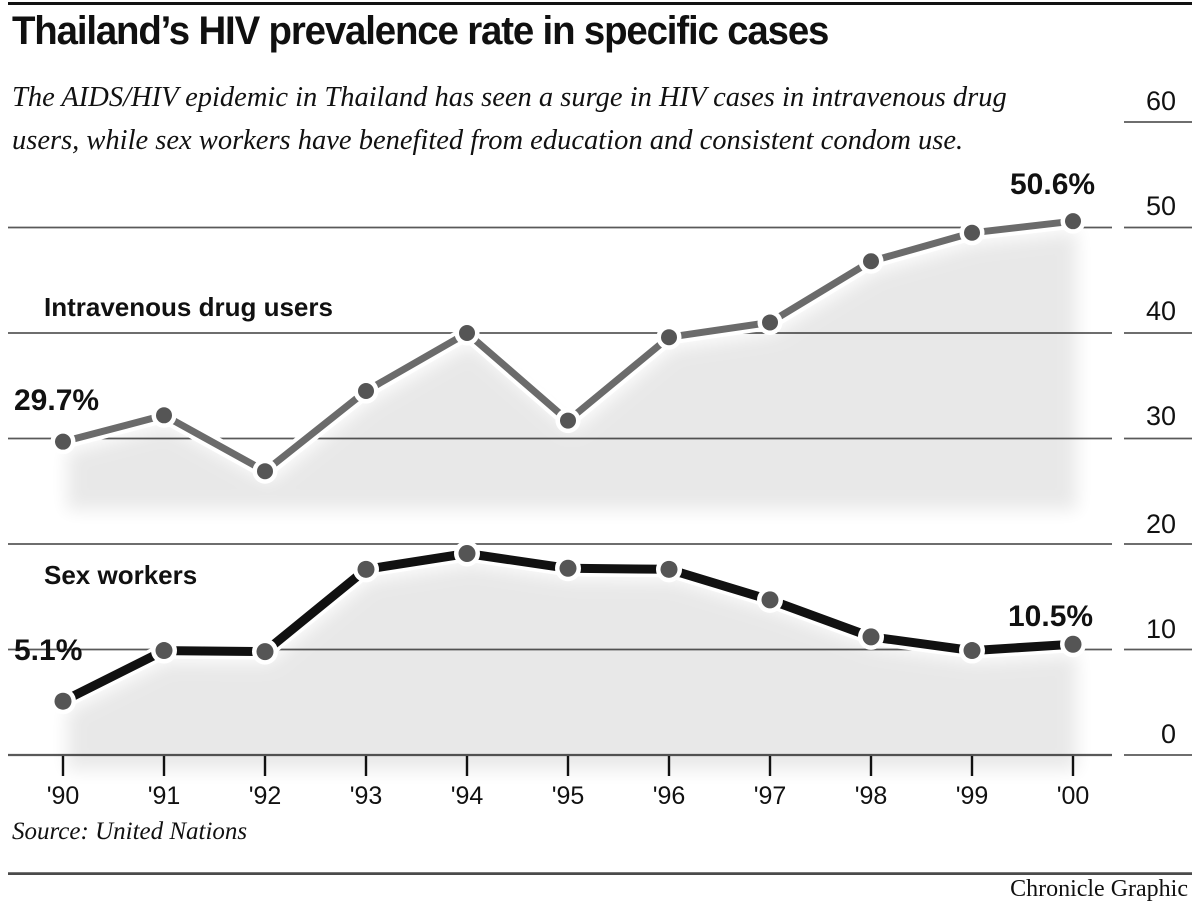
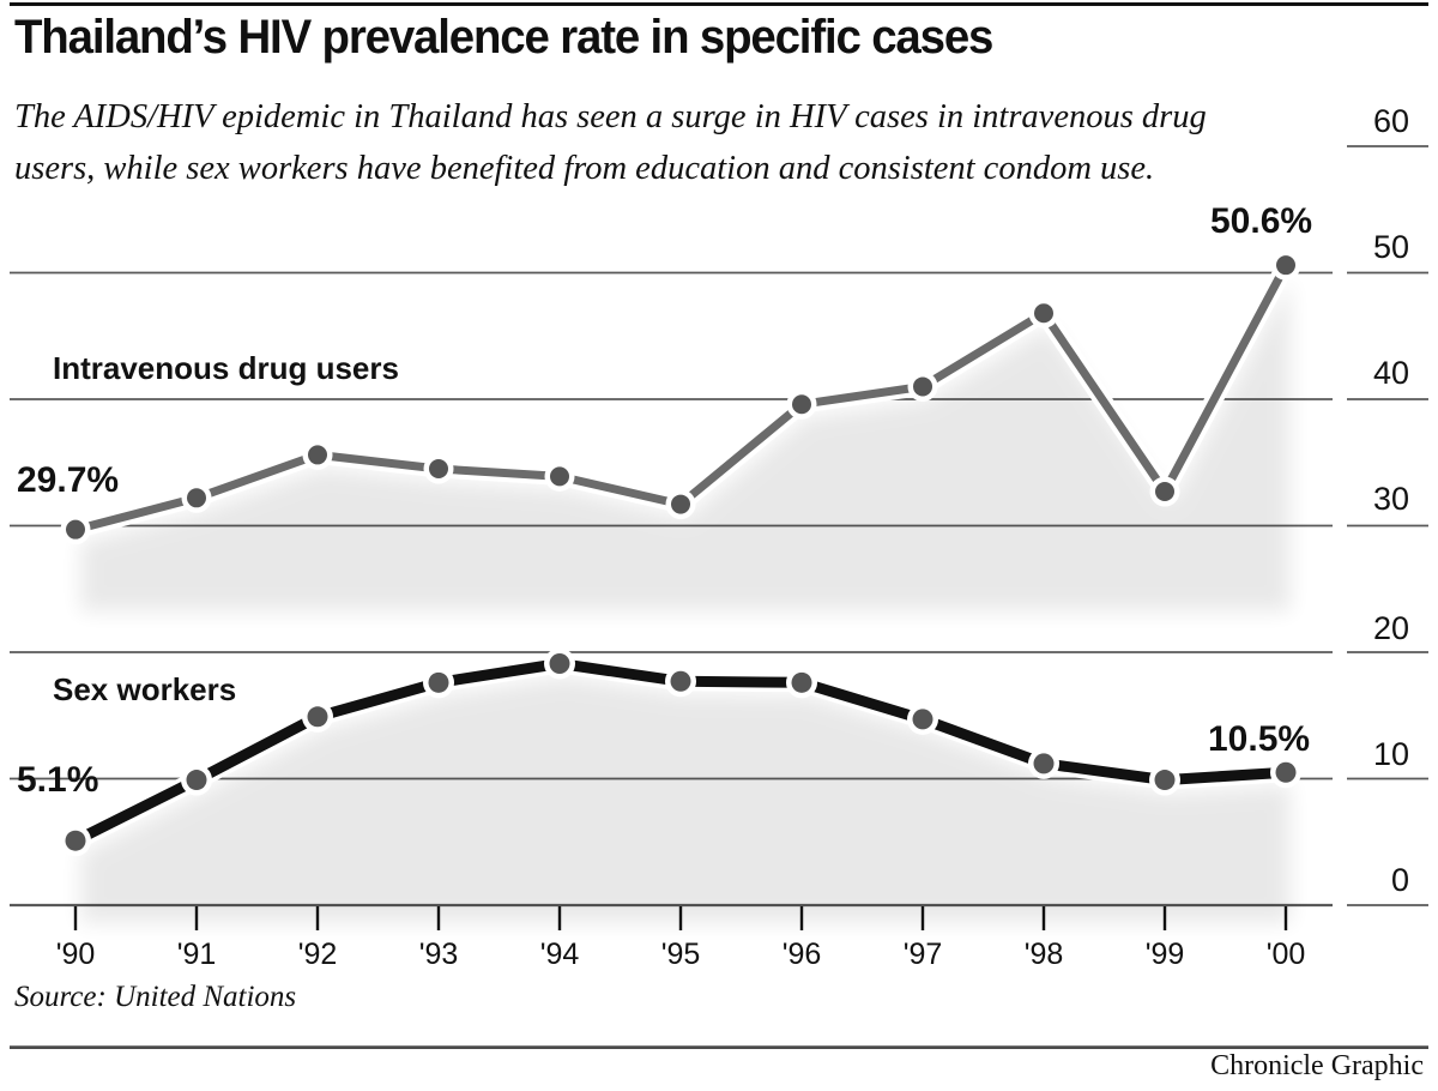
Intravenous drug users/'92: 26.9 -> 35.6
Sex workers/'92: 9.8 -> 14.9
Intravenous drug users/'94: 40.0 -> 33.9
Intravenous drug users/'99: 49.5 -> 32.7
